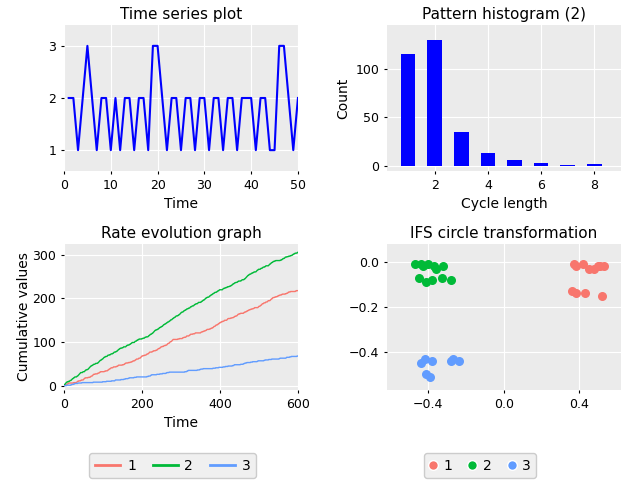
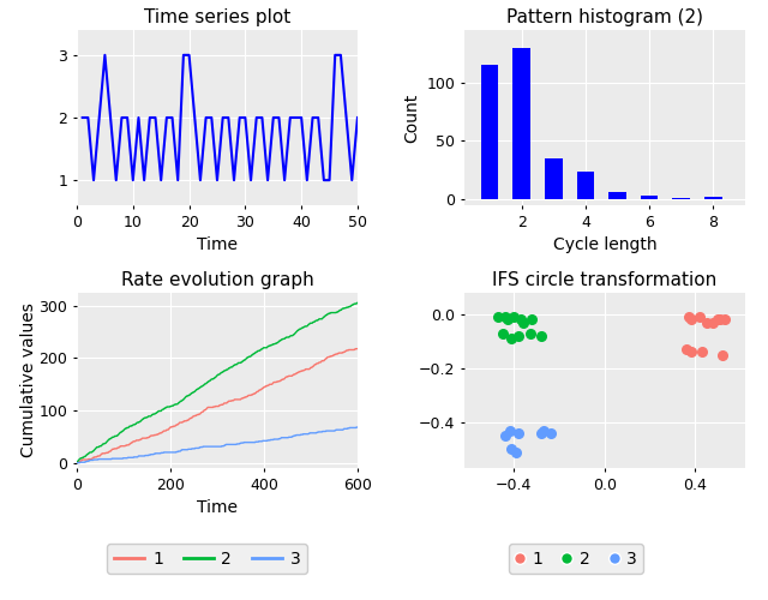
Pattern histogram (2)/4: 13 -> 24
